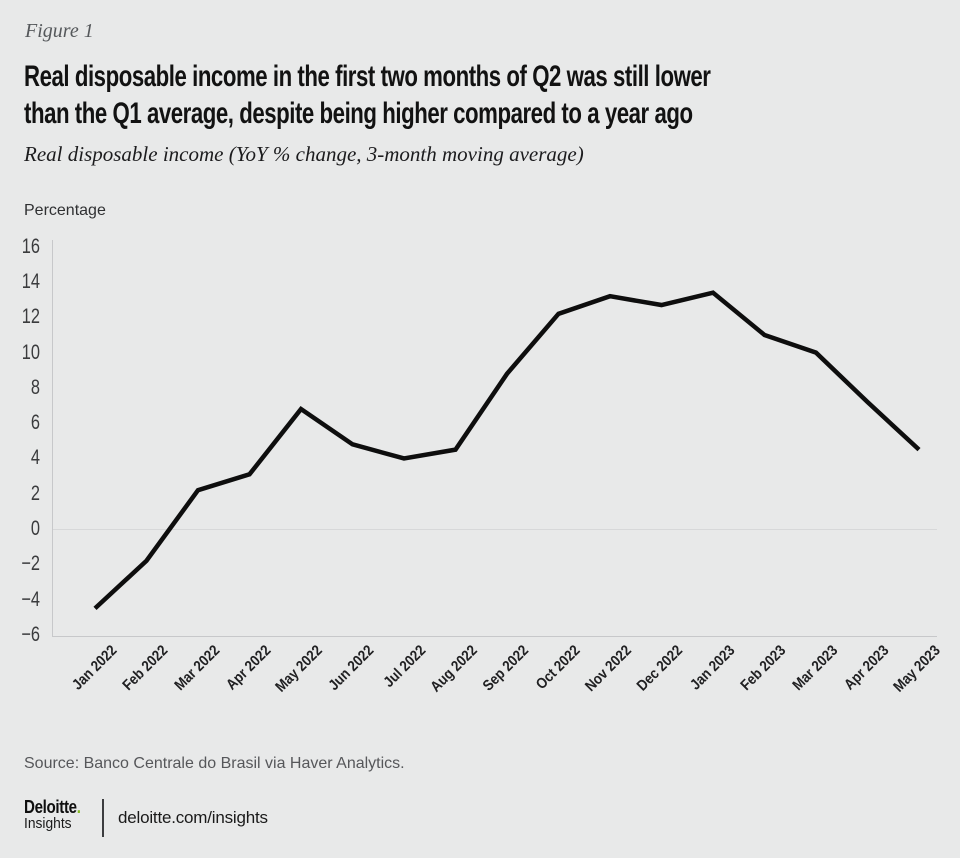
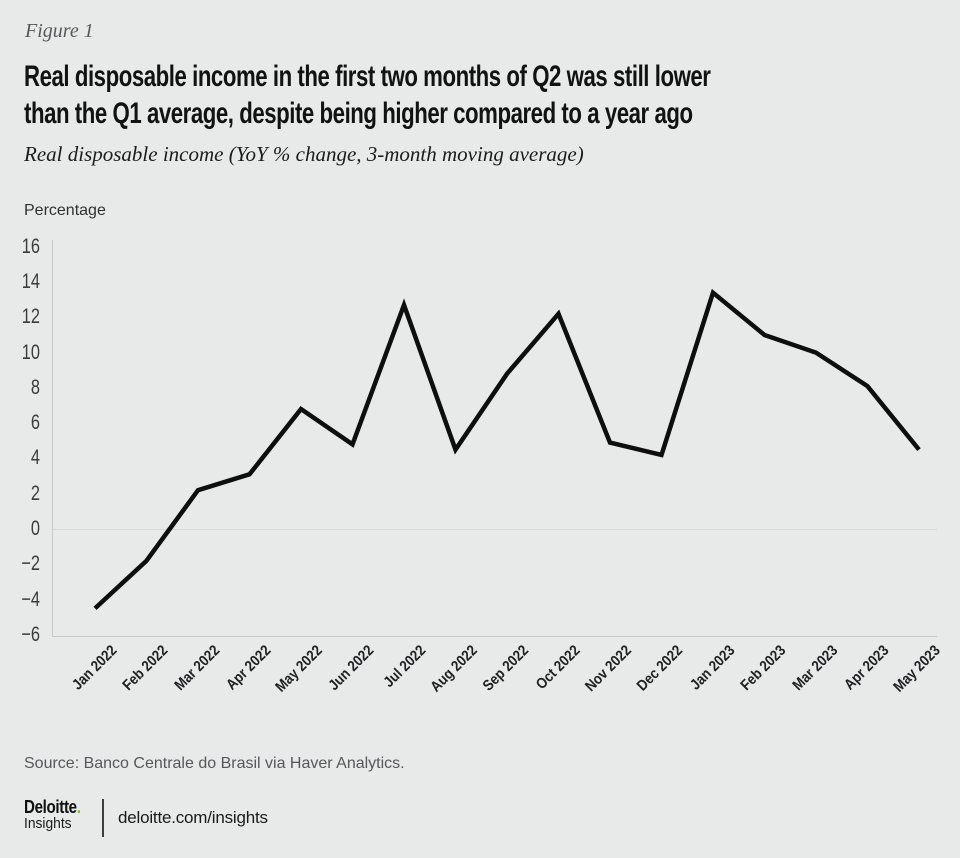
Jul 2022: 4.0 -> 12.7
Nov 2022: 13.2 -> 4.9
Dec 2022: 12.7 -> 4.2
Apr 2023: 7.2 -> 8.1
